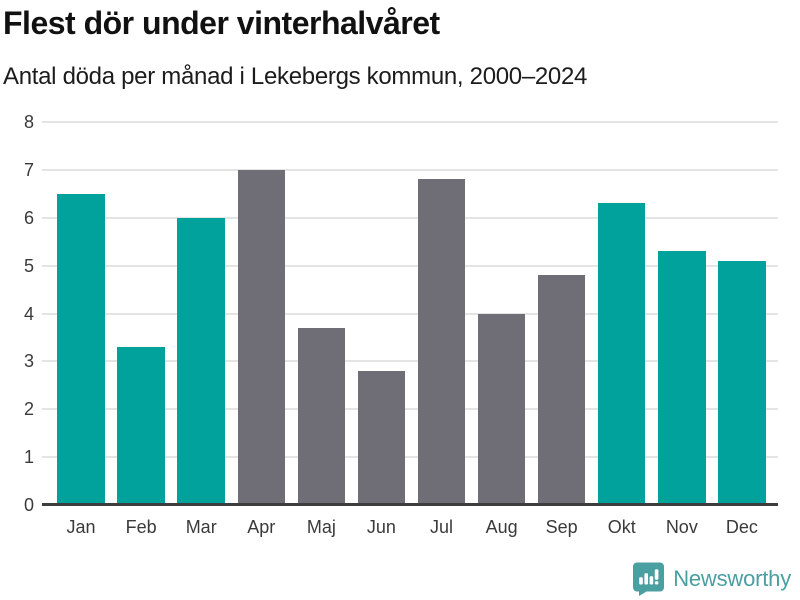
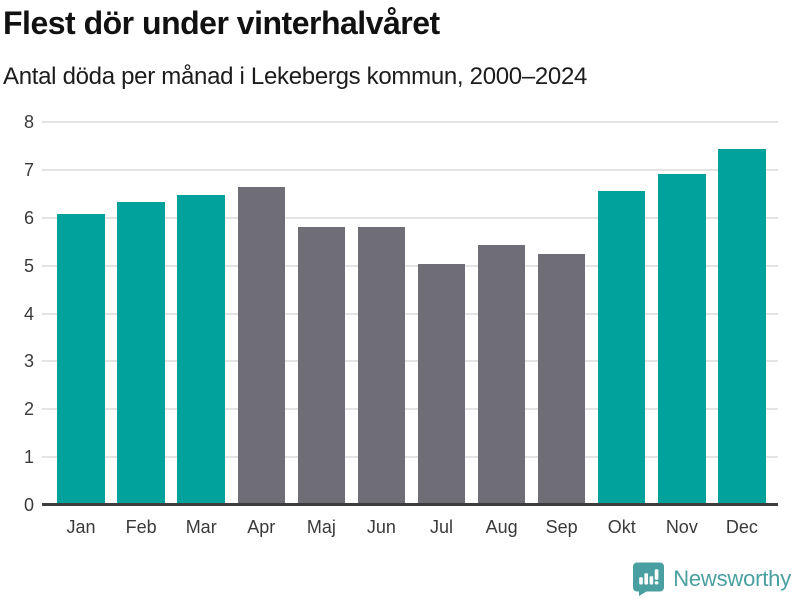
Jan: 6.5 -> 6.1
Feb: 3.3 -> 6.3
Mar: 6.0 -> 6.5
Apr: 7.0 -> 6.6
Maj: 3.7 -> 5.8
Jun: 2.8 -> 5.8
Jul: 6.8 -> 5.0
Aug: 4.0 -> 5.4
Sep: 4.8 -> 5.2
Okt: 6.3 -> 6.6
Nov: 5.3 -> 6.9
Dec: 5.1 -> 7.4
